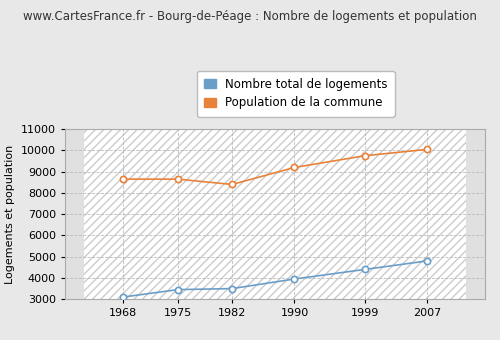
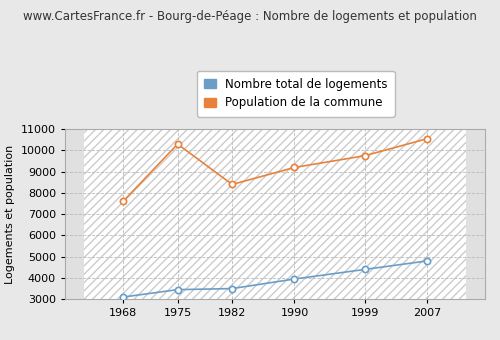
Population de la commune/1968: 8650 -> 7600
Population de la commune/1975: 8650 -> 10300
Population de la commune/2007: 10050 -> 10550
